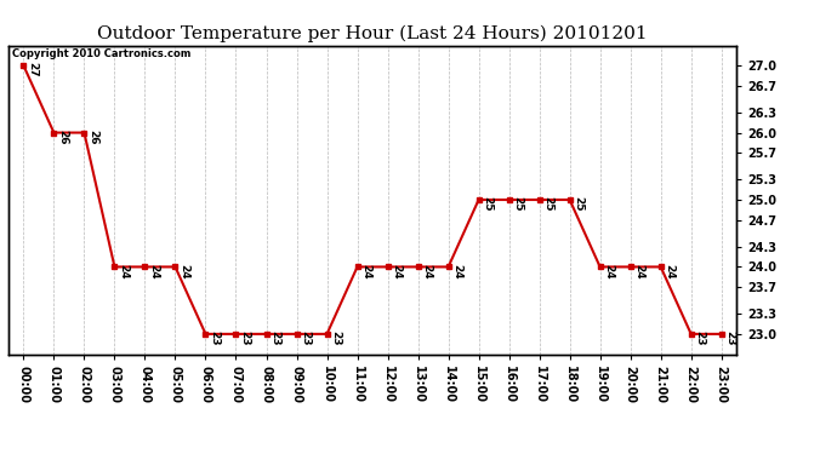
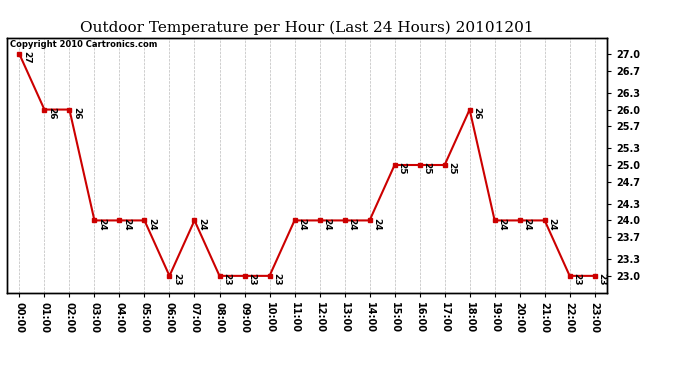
07:00: 23 -> 24
18:00: 25 -> 26
